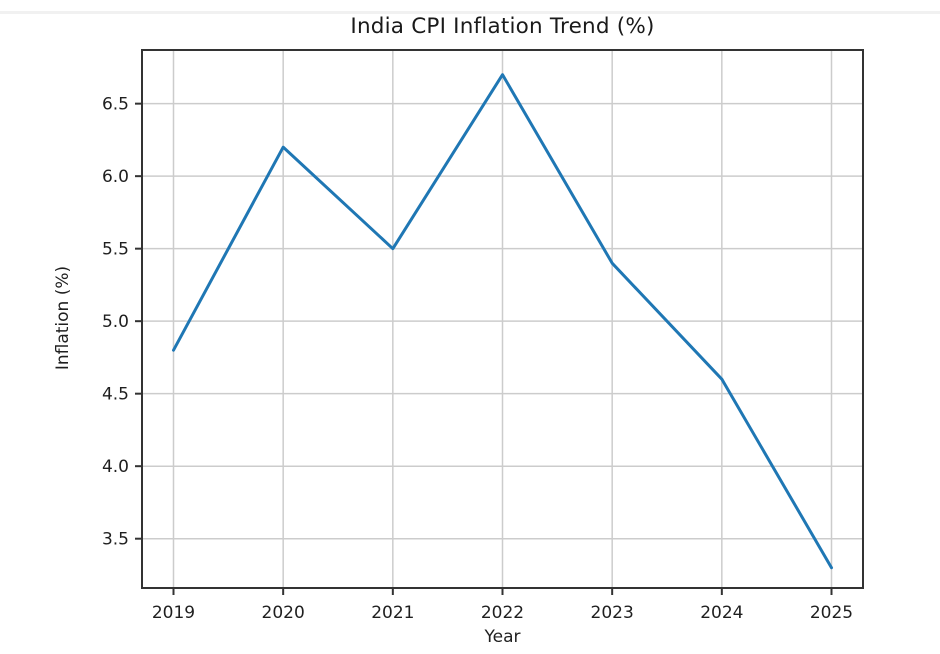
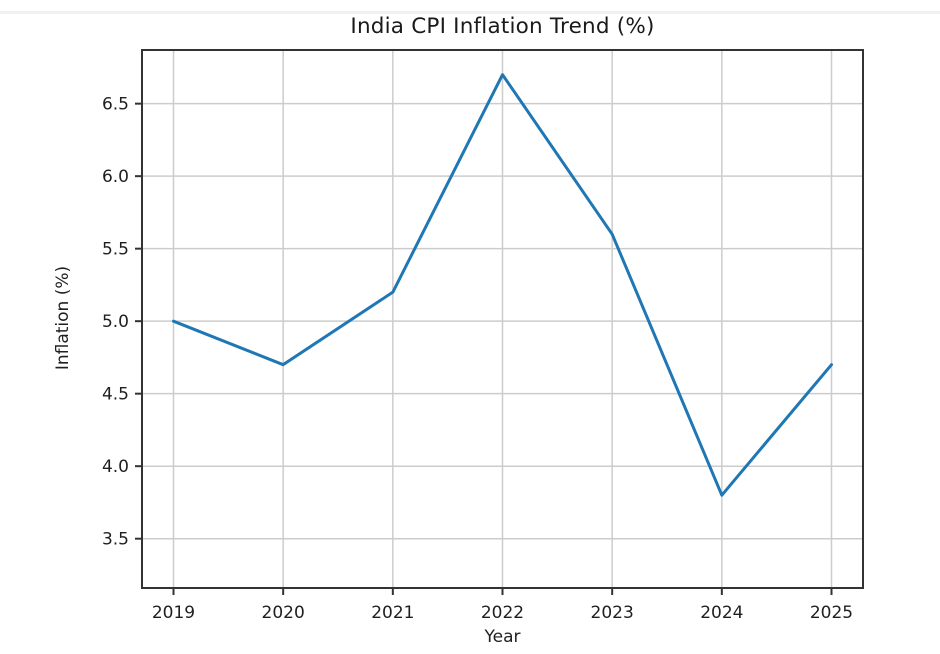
2019: 4.8 -> 5.0
2020: 6.2 -> 4.7
2021: 5.5 -> 5.2
2023: 5.4 -> 5.6
2024: 4.6 -> 3.8
2025: 3.3 -> 4.7
